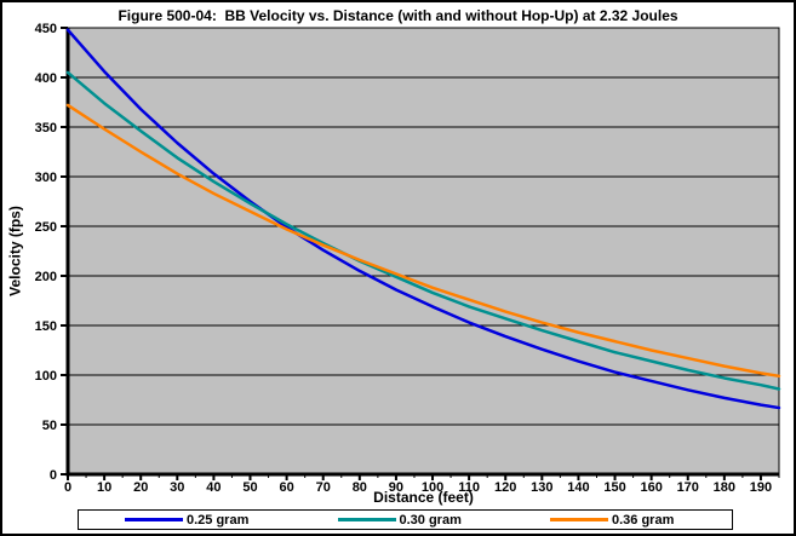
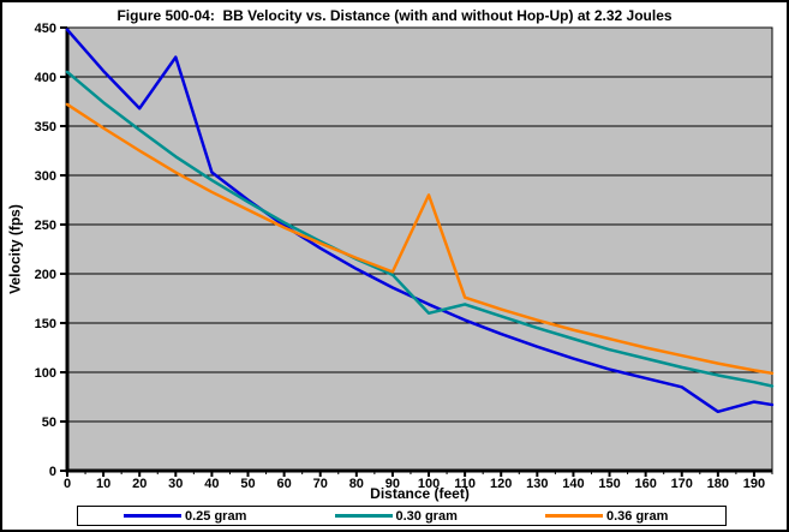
0.25 gram/30: 330 -> 420
0.30 gram/100: 180 -> 160
0.36 gram/100: 190 -> 280
0.25 gram/180: 80 -> 60
